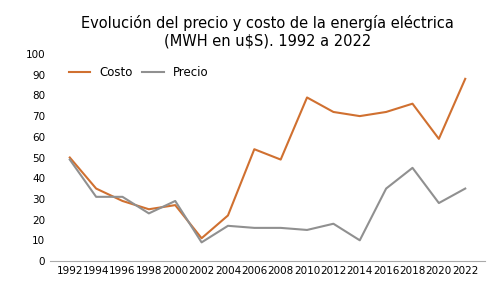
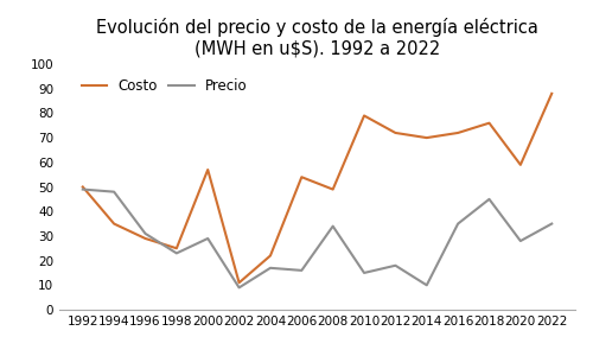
Precio/1994: 31 -> 48
Costo/2000: 27 -> 57
Precio/2008: 16 -> 34
